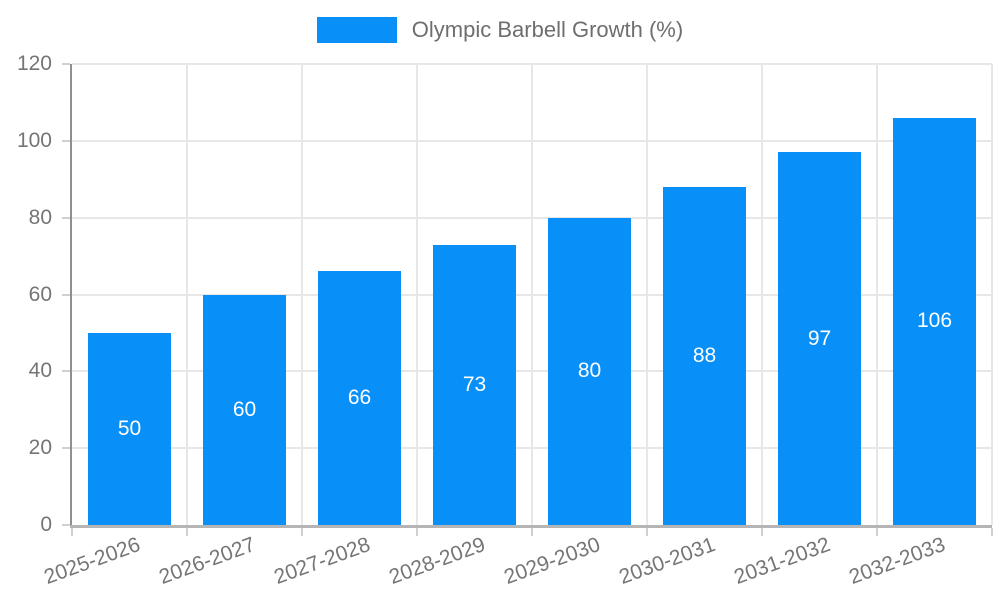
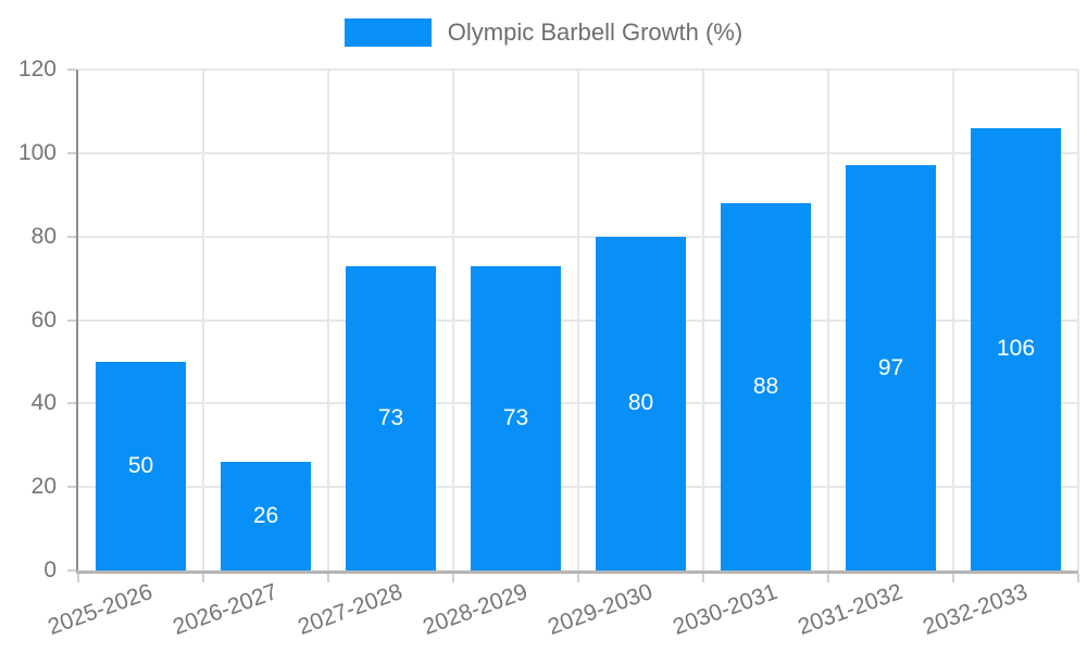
2026-2027: 60 -> 26
2027-2028: 66 -> 73
